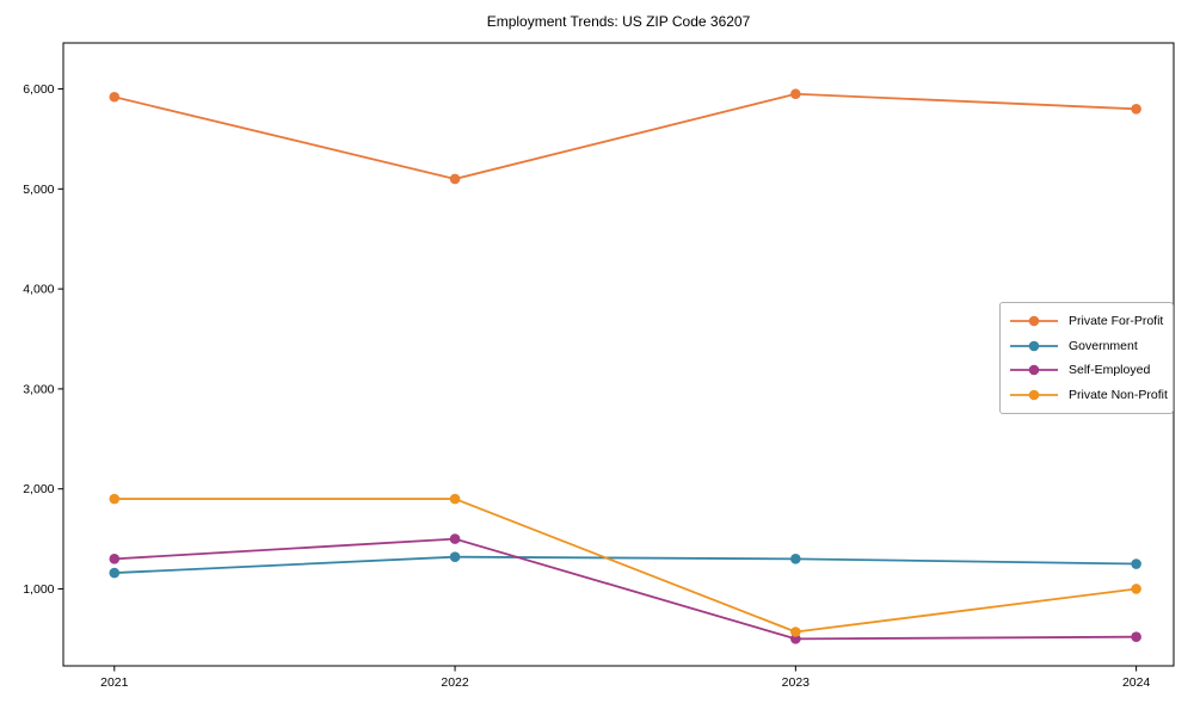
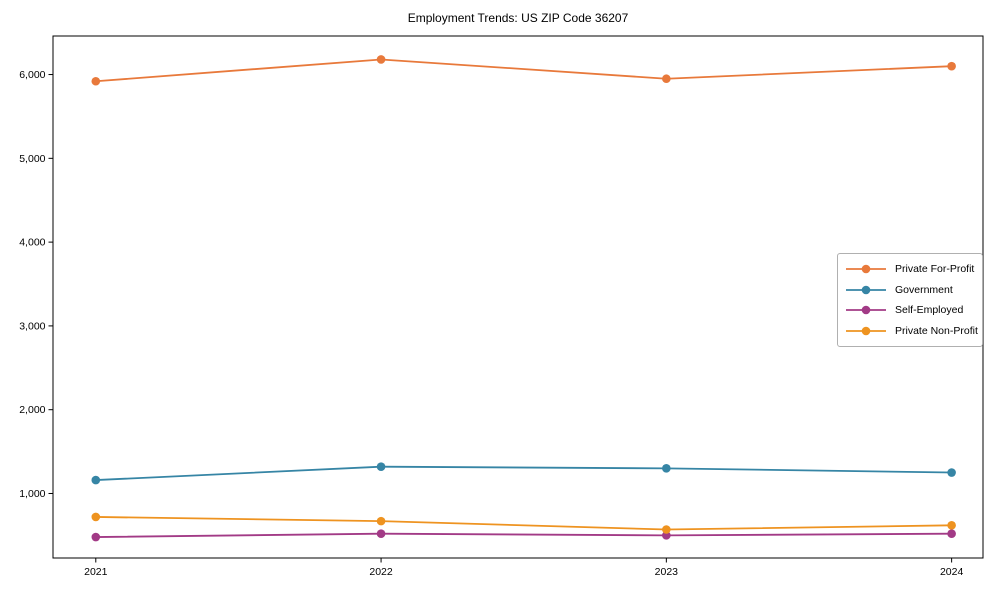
Self-Employed/2021: 1300 -> 500
Private Non-Profit/2021: 1900 -> 700
Private For-Profit/2022: 5100 -> 6200
Self-Employed/2022: 1500 -> 500
Private Non-Profit/2022: 1900 -> 700
Private For-Profit/2024: 5800 -> 6100
Private Non-Profit/2024: 1000 -> 600
